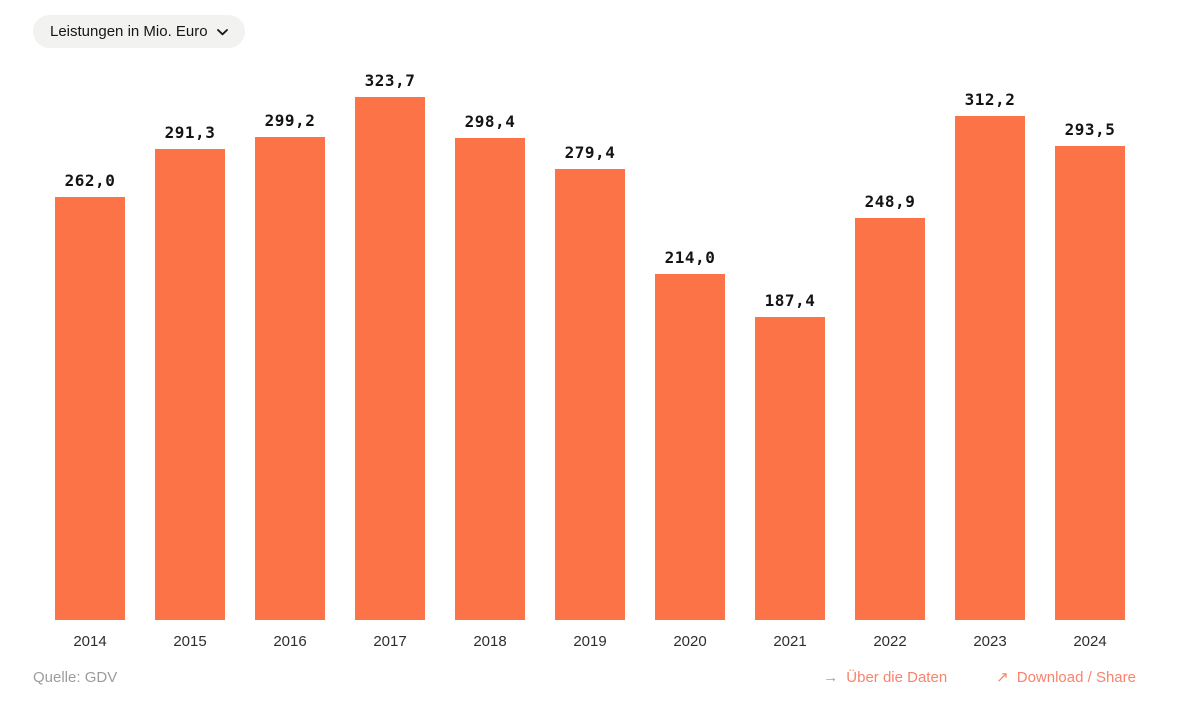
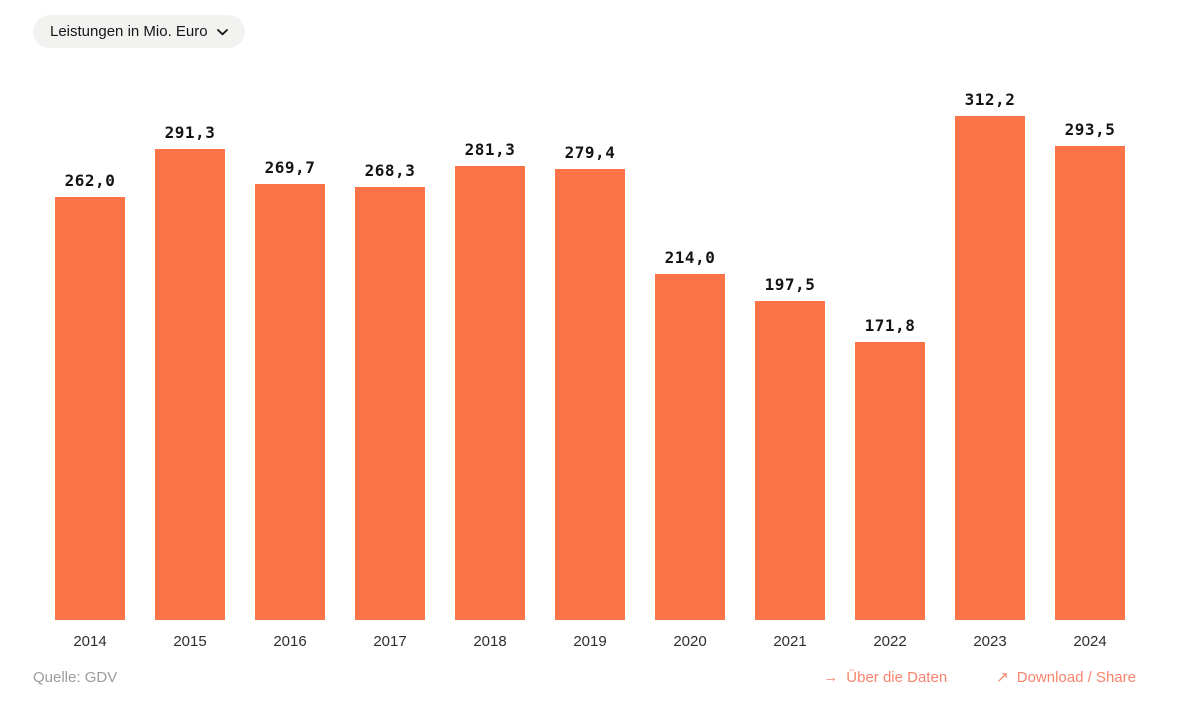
2016: 299,2 -> 269,7
2017: 323,7 -> 268,3
2018: 298,4 -> 281,3
2021: 187,4 -> 197,5
2022: 248,9 -> 171,8
